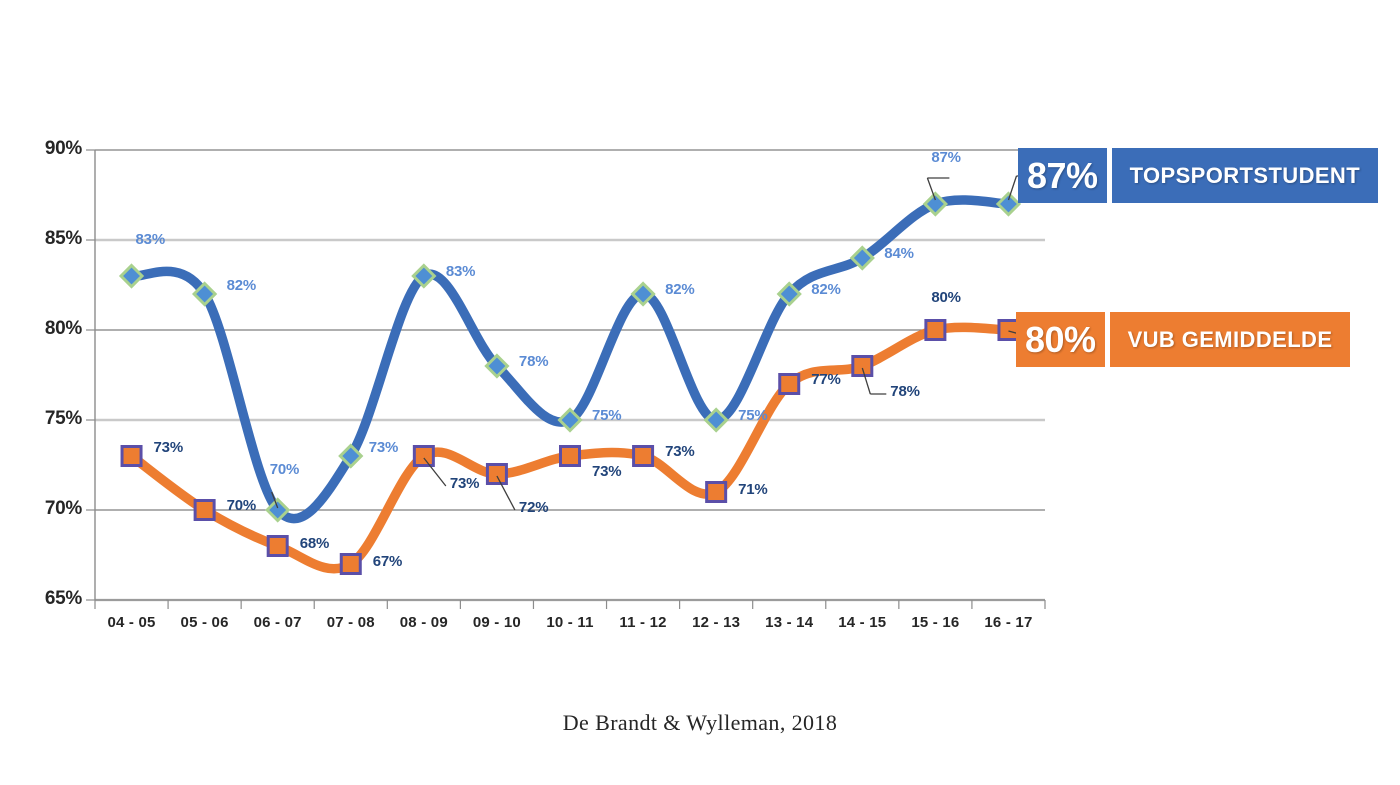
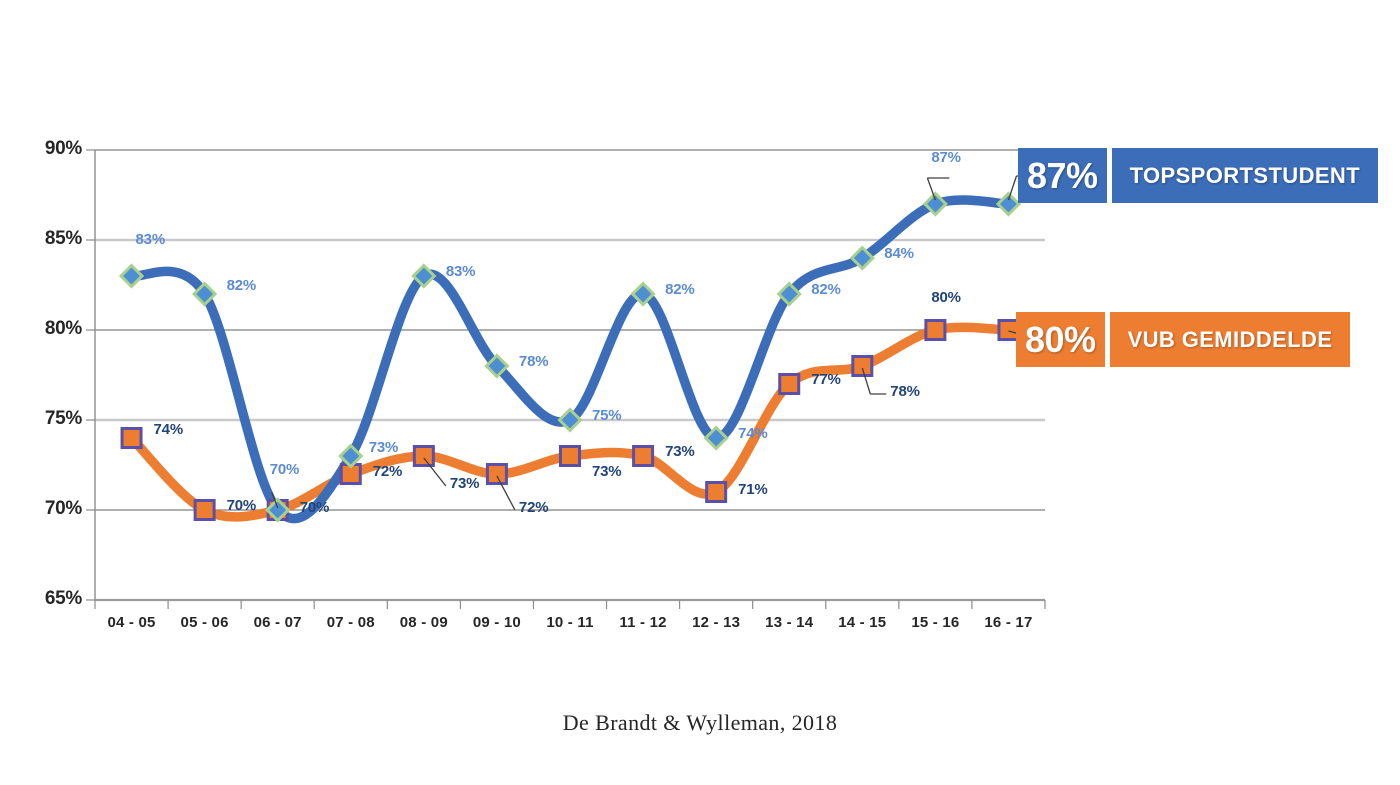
VUB GEMIDDELDE/04 - 05: 73% -> 74%
VUB GEMIDDELDE/06 - 07: 68% -> 70%
VUB GEMIDDELDE/07 - 08: 67% -> 72%
TOPSPORTSTUDENT/12 - 13: 75% -> 74%
